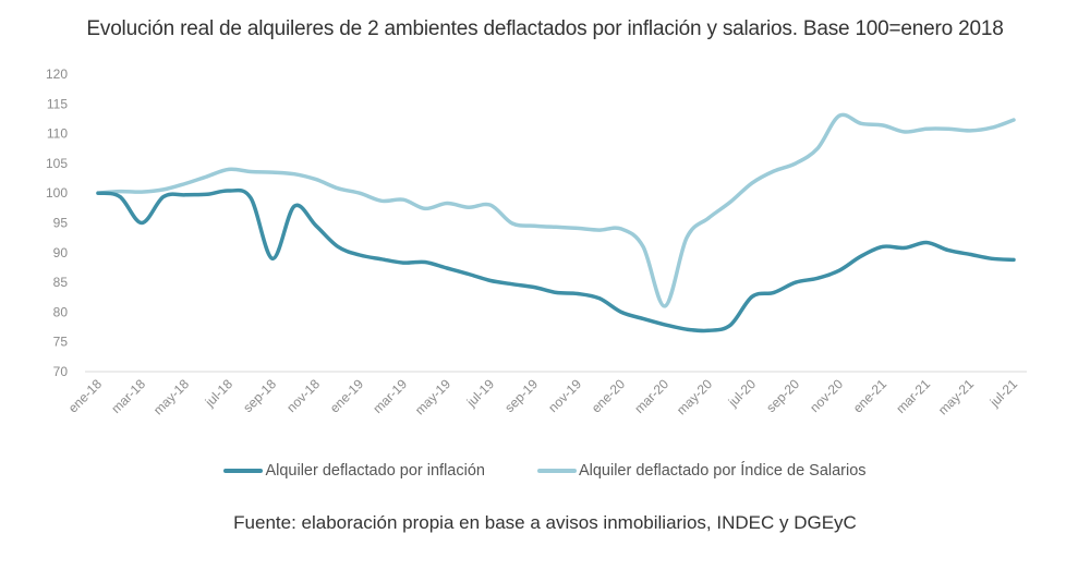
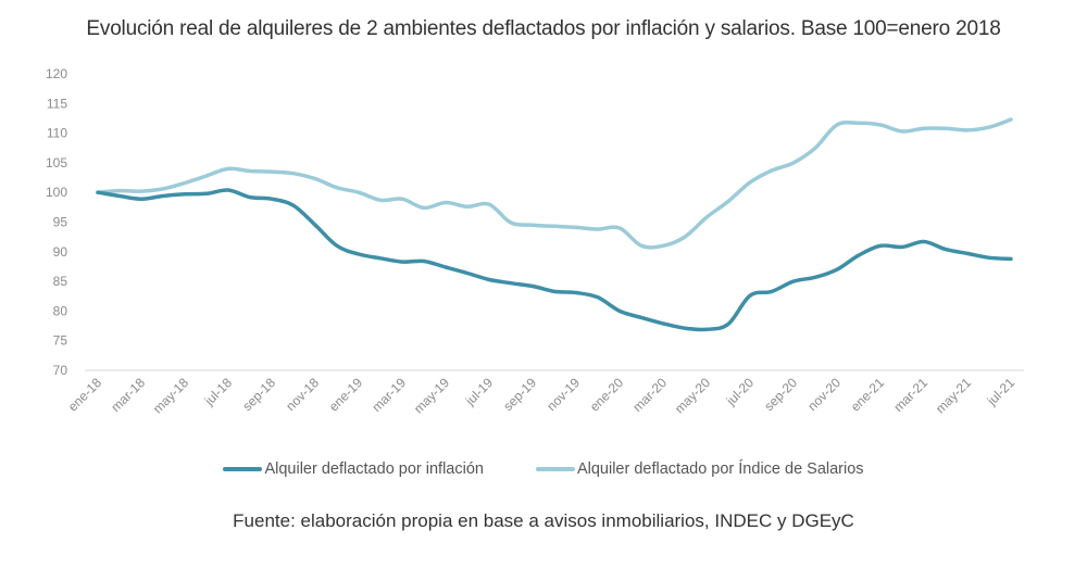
Alquiler deflactado por inflación/mar-18: 95 -> 99
Alquiler deflactado por inflación/sep-18: 89 -> 99
Alquiler deflactado por Índice de Salarios/mar-20: 81 -> 91
Alquiler deflactado por Índice de Salarios/nov-20: 113 -> 111
